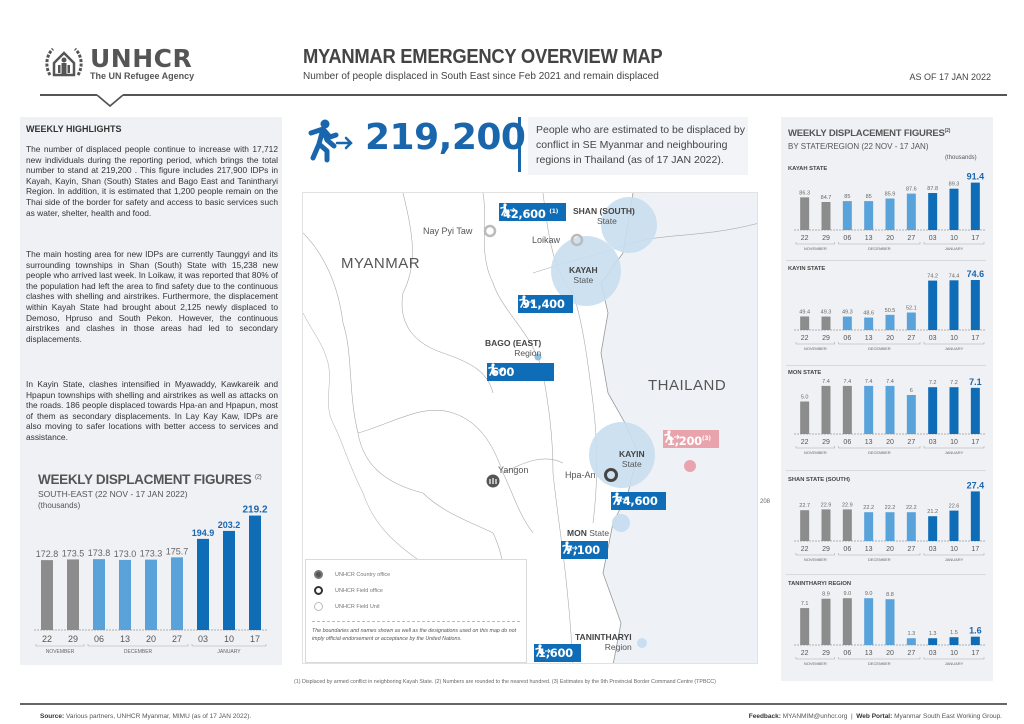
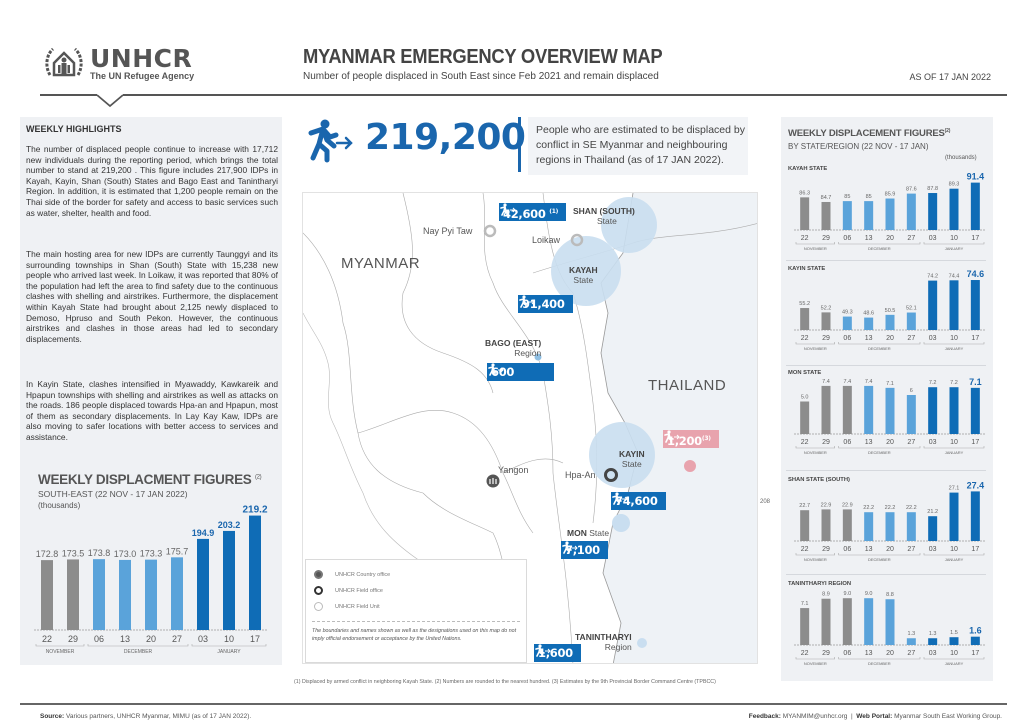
KAYIN STATE/22: 49.4 -> 55.2
KAYIN STATE/29: 49.3 -> 52.2
MON STATE/20: 7.4 -> 7.1
SHAN STATE (SOUTH)/10: 22.6 -> 27.1
